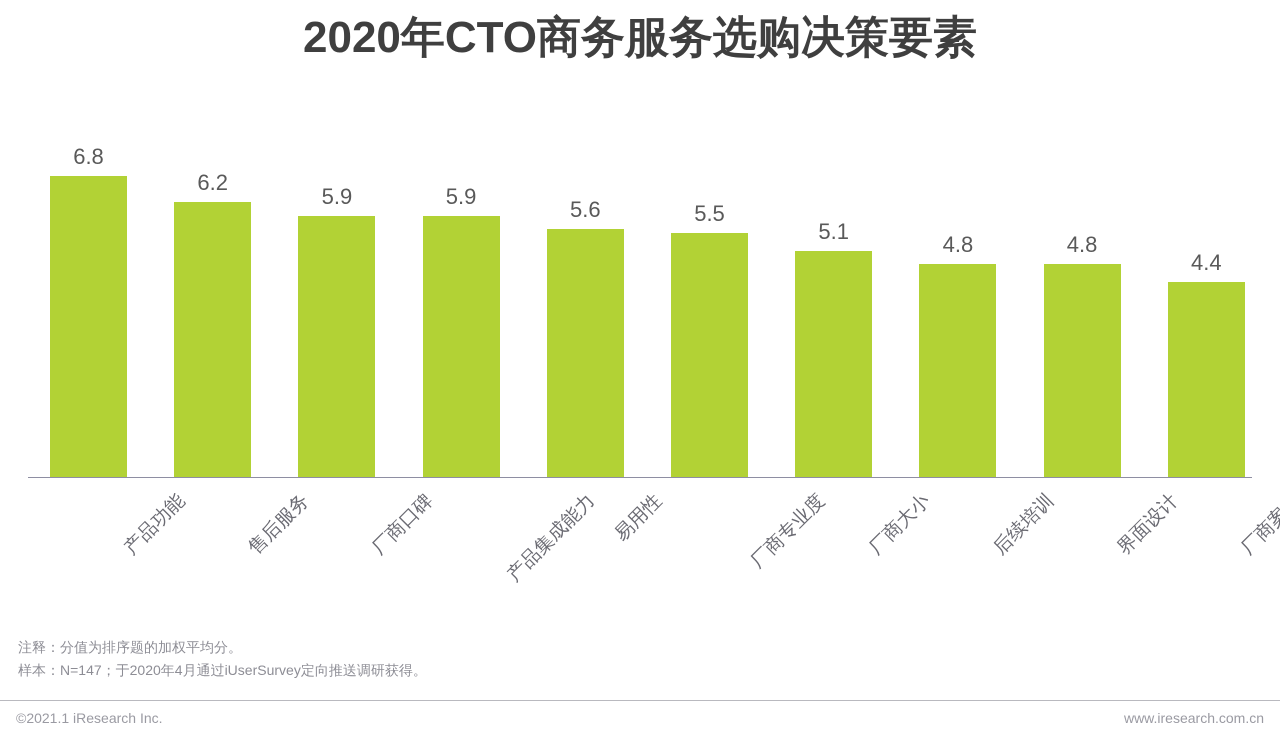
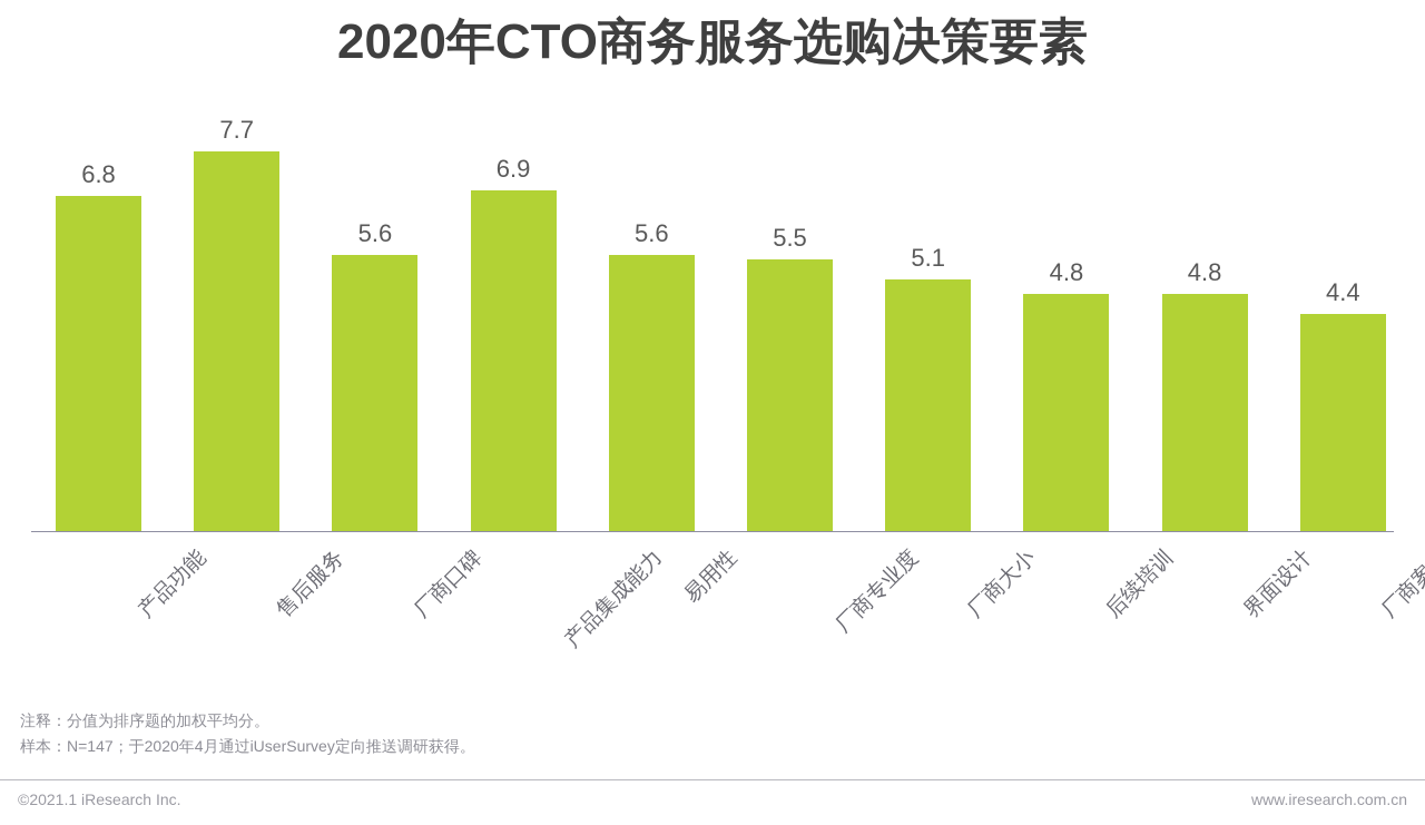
售后服务: 6.2 -> 7.7
厂商口碑: 5.9 -> 5.6
产品集成能力: 5.9 -> 6.9
